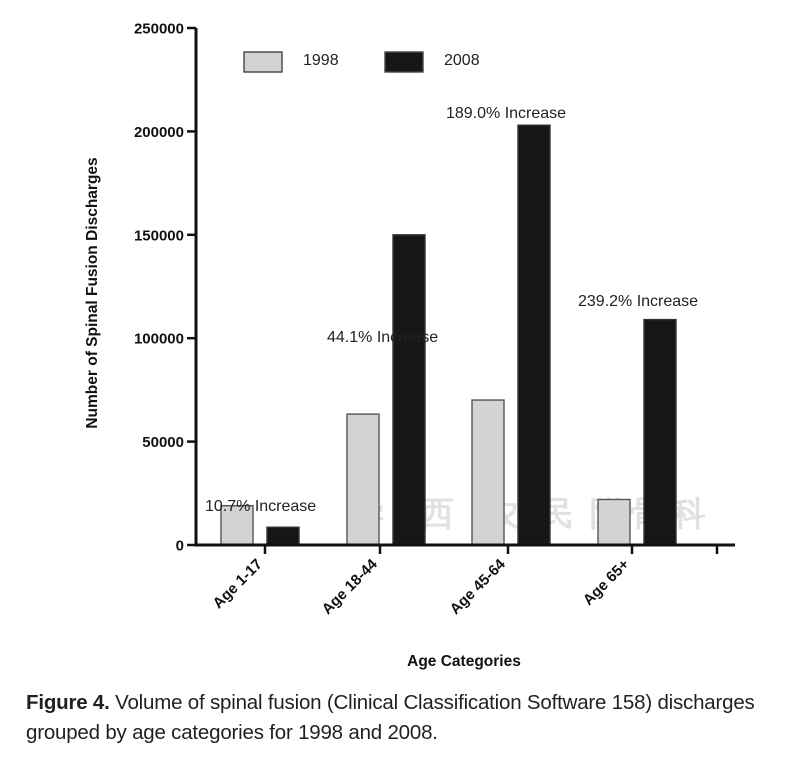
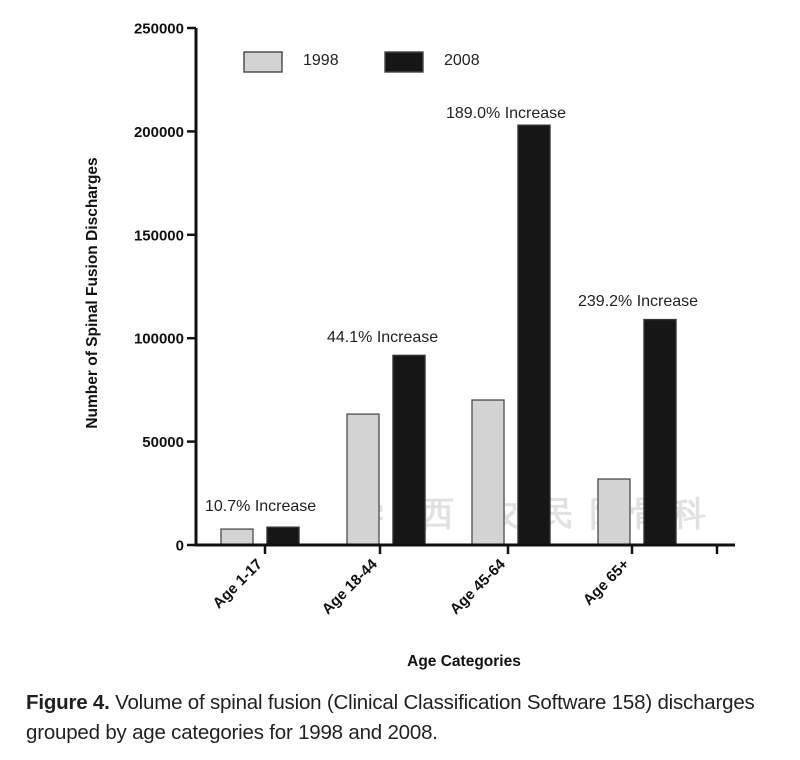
1998/Age 1-17: 19000 -> 8000
2008/Age 18-44: 150000 -> 92000
1998/Age 65+: 22000 -> 32000
